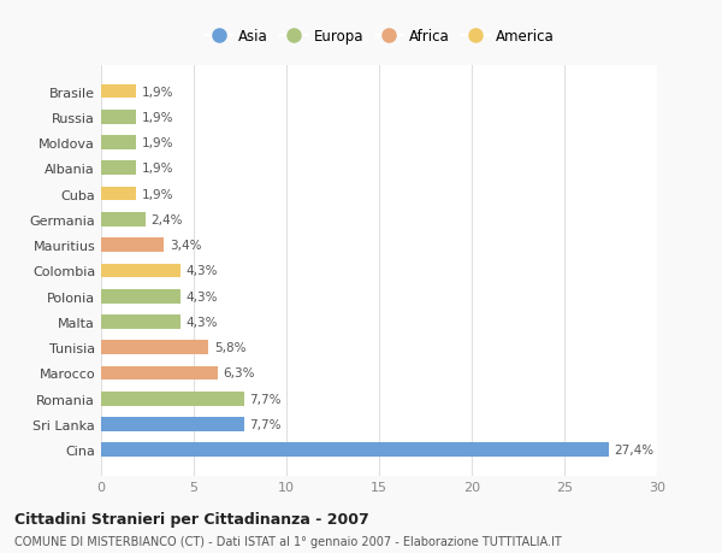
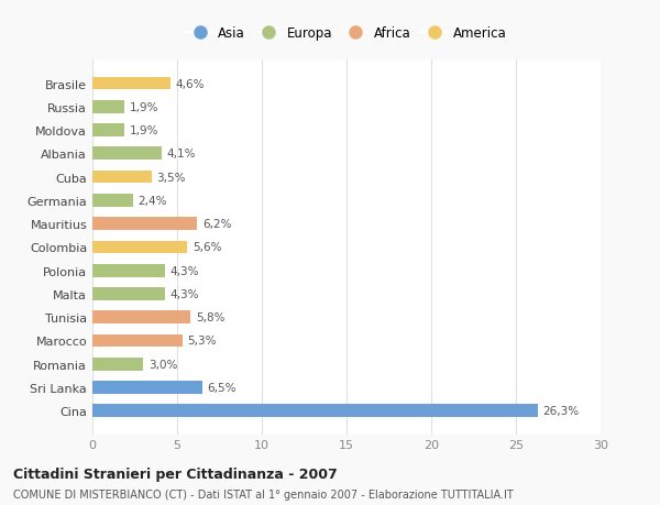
Brasile: 1,9% -> 4,6%
Albania: 1,9% -> 4,1%
Cuba: 1,9% -> 3,5%
Mauritius: 3,4% -> 6,2%
Colombia: 4,3% -> 5,6%
Marocco: 6,3% -> 5,3%
Romania: 7,7% -> 3,0%
Sri Lanka: 7,7% -> 6,5%
Cina: 27,4% -> 26,3%
